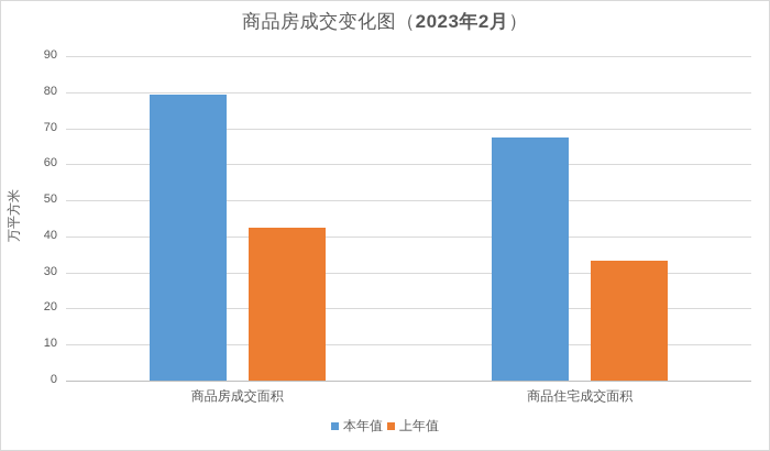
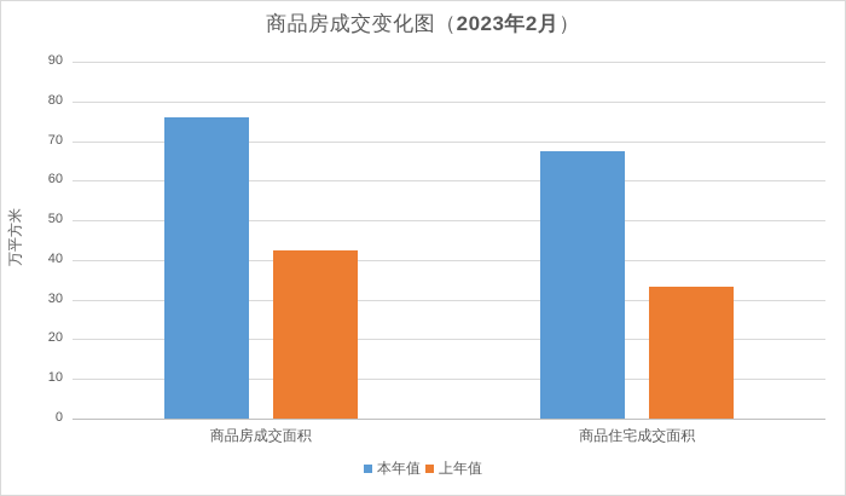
本年值/商品房成交面积: 79 -> 76
